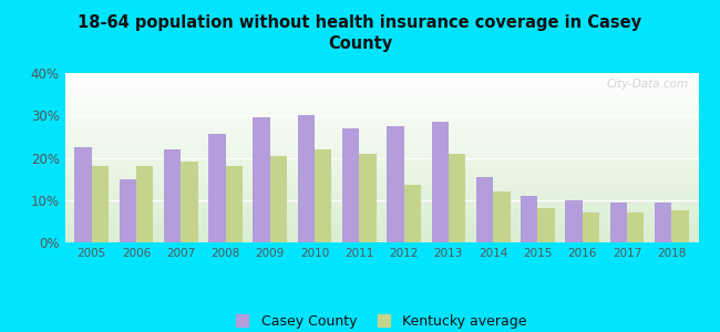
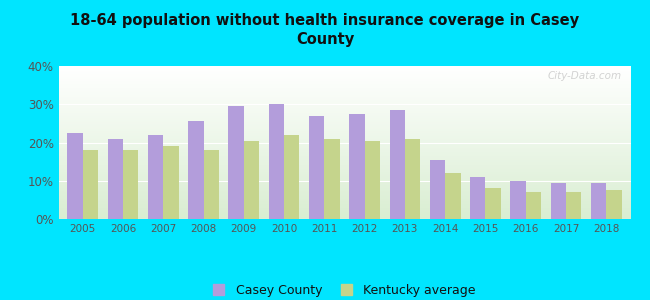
Casey County/2006: 15.0% -> 21.0%
Kentucky average/2012: 13.5% -> 20.5%
